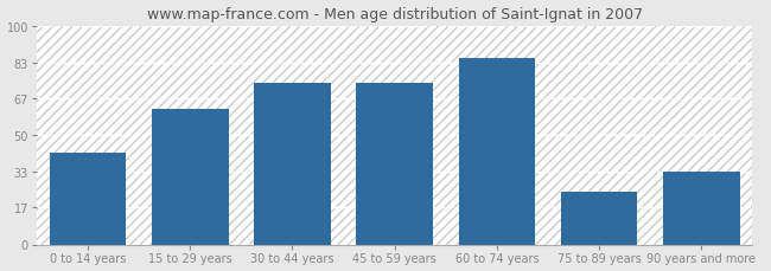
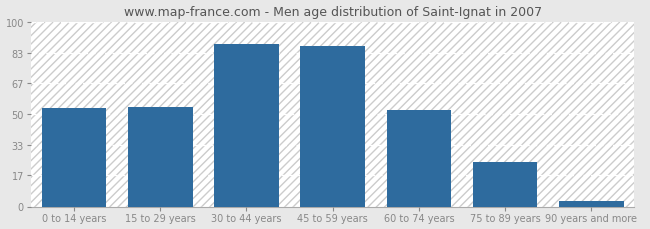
0 to 14 years: 42 -> 53
15 to 29 years: 62 -> 54
30 to 44 years: 74 -> 88
45 to 59 years: 74 -> 87
60 to 74 years: 85 -> 52
90 years and more: 33 -> 3
